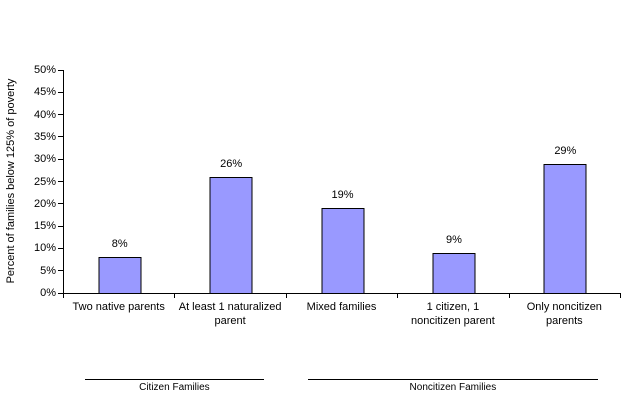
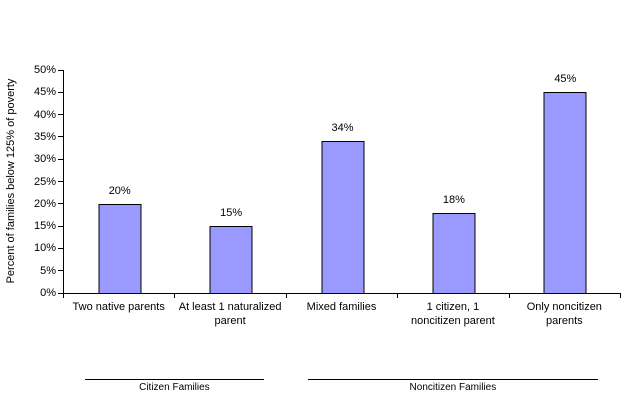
Two native parents: 8% -> 20%
At least 1 naturalized parent: 26% -> 15%
Mixed families: 19% -> 34%
1 citizen, 1 noncitizen parent: 9% -> 18%
Only noncitizen parents: 29% -> 45%
